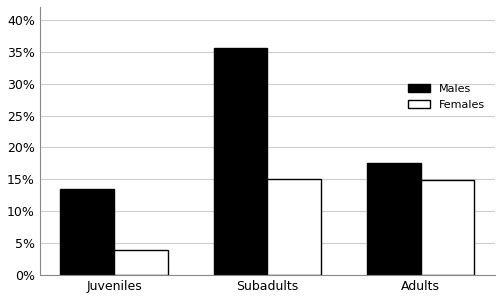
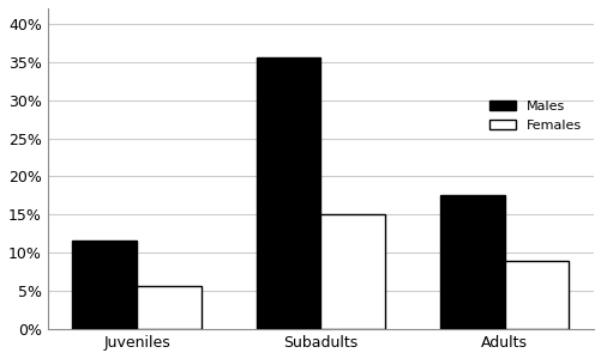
Males/Juveniles: 13.5% -> 11.6%
Females/Juveniles: 4.0% -> 5.6%
Females/Adults: 14.9% -> 9.0%
